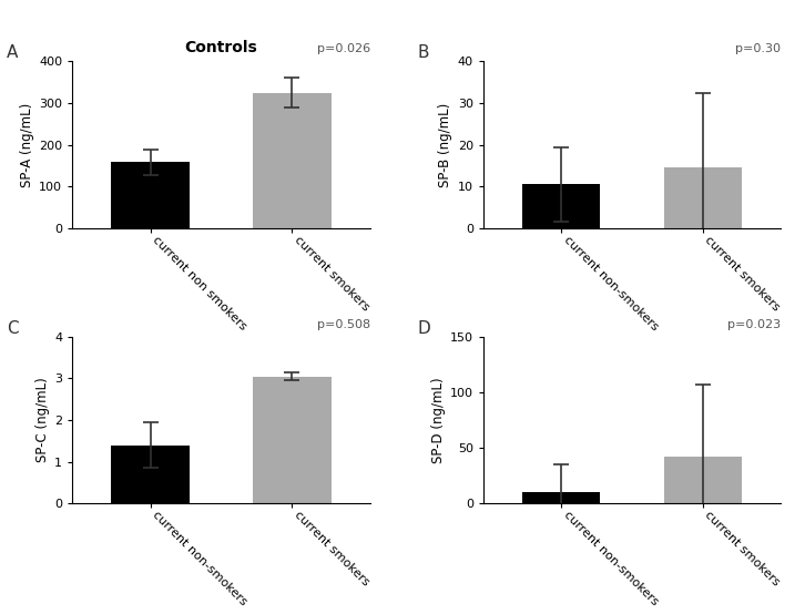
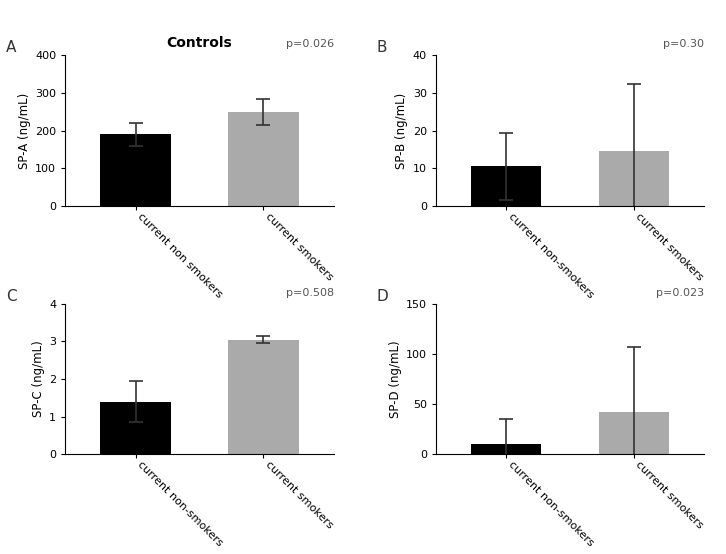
Controls/current non smokers: 158 -> 190
Controls/current smokers: 325 -> 250
